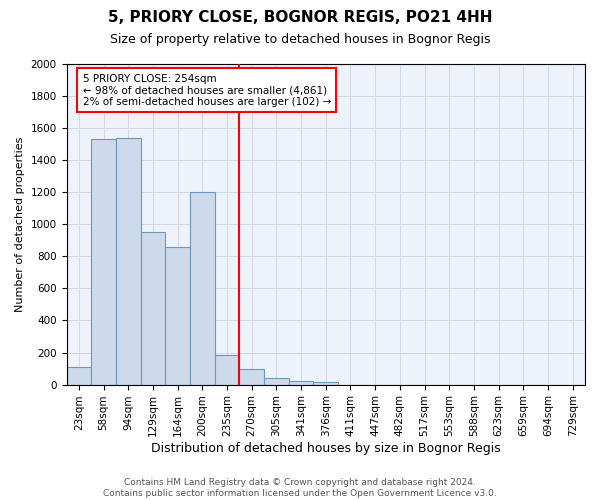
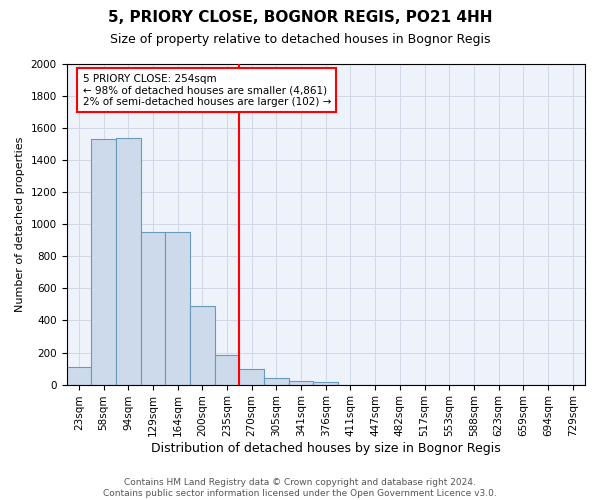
164sqm: 860 -> 950
200sqm: 1200 -> 490
